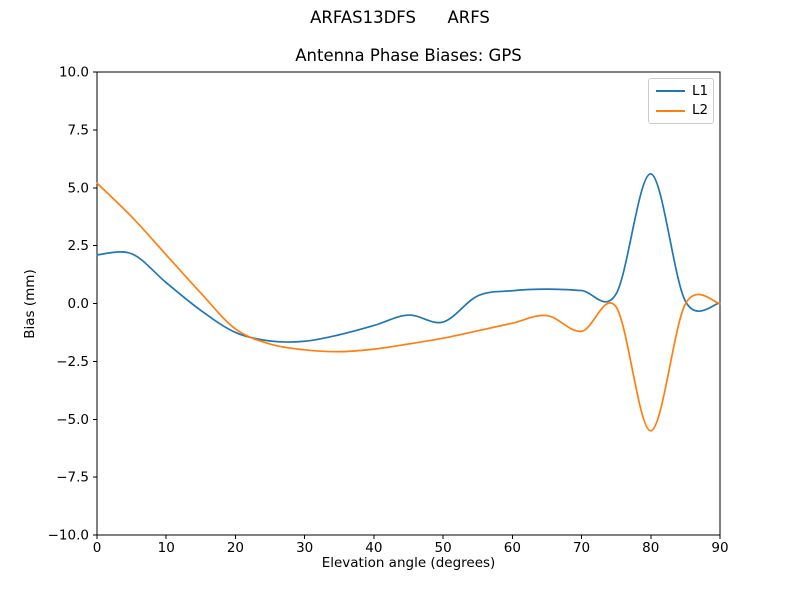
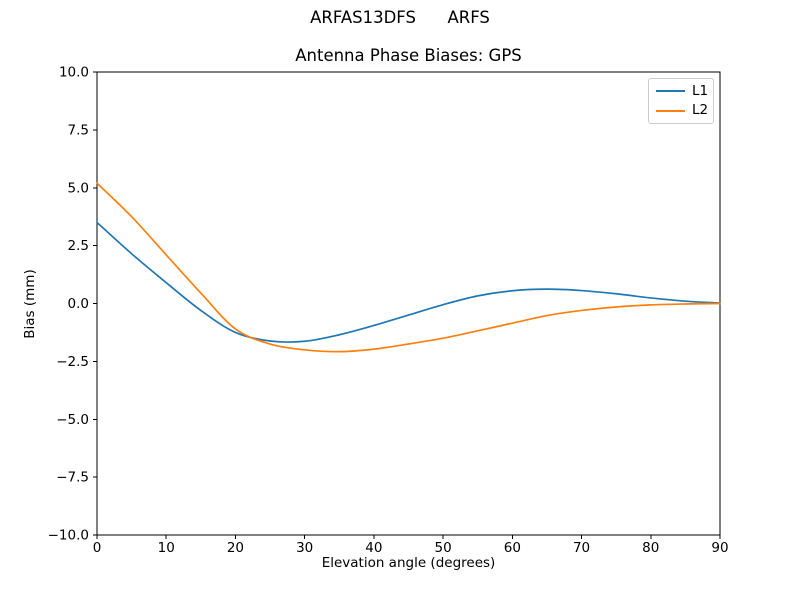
L1/0: 2.1 -> 3.5
L1/50: -0.8 -> -0.1
L2/70: -1.2 -> -0.3
L1/80: 5.6 -> 0.2
L2/80: -5.5 -> -0.1
